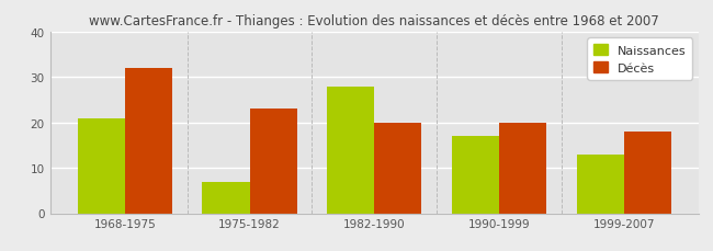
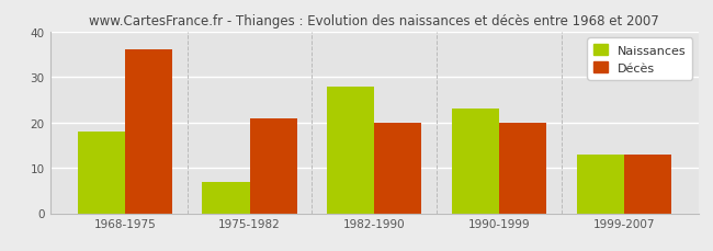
Naissances/1968-1975: 21 -> 18
Décès/1968-1975: 32 -> 36
Décès/1975-1982: 23 -> 21
Naissances/1990-1999: 17 -> 23
Décès/1999-2007: 18 -> 13
